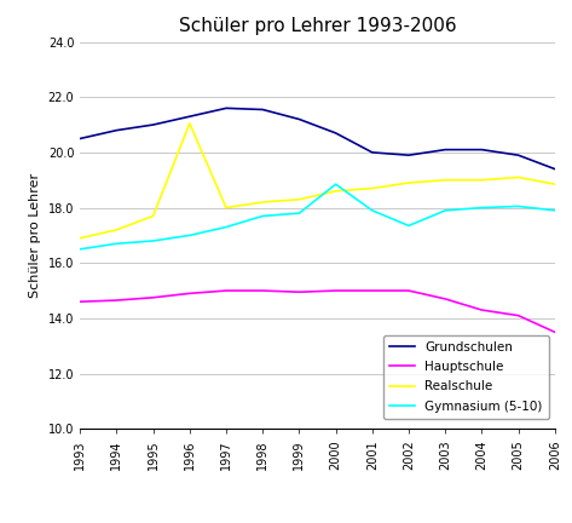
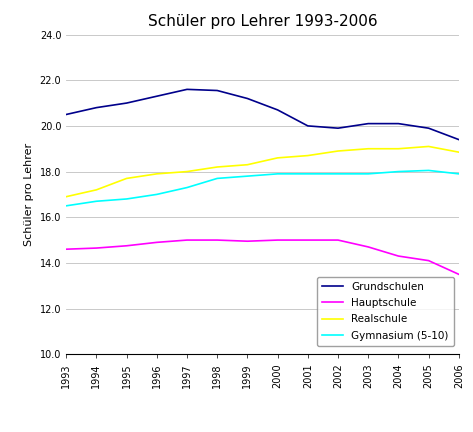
Realschule/1996: 21.05 -> 17.90
Gymnasium (5-10)/2000: 18.85 -> 17.90
Gymnasium (5-10)/2002: 17.35 -> 17.90
